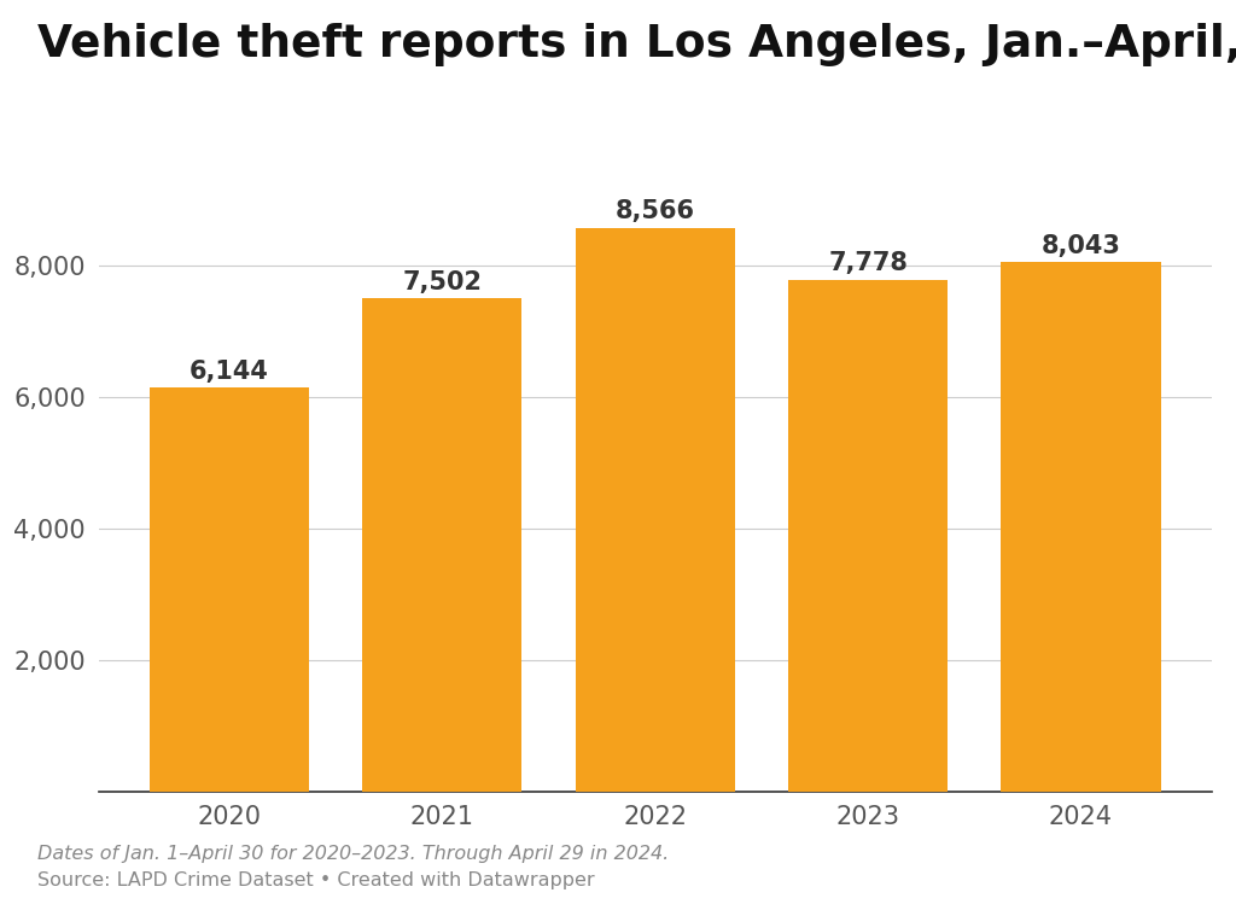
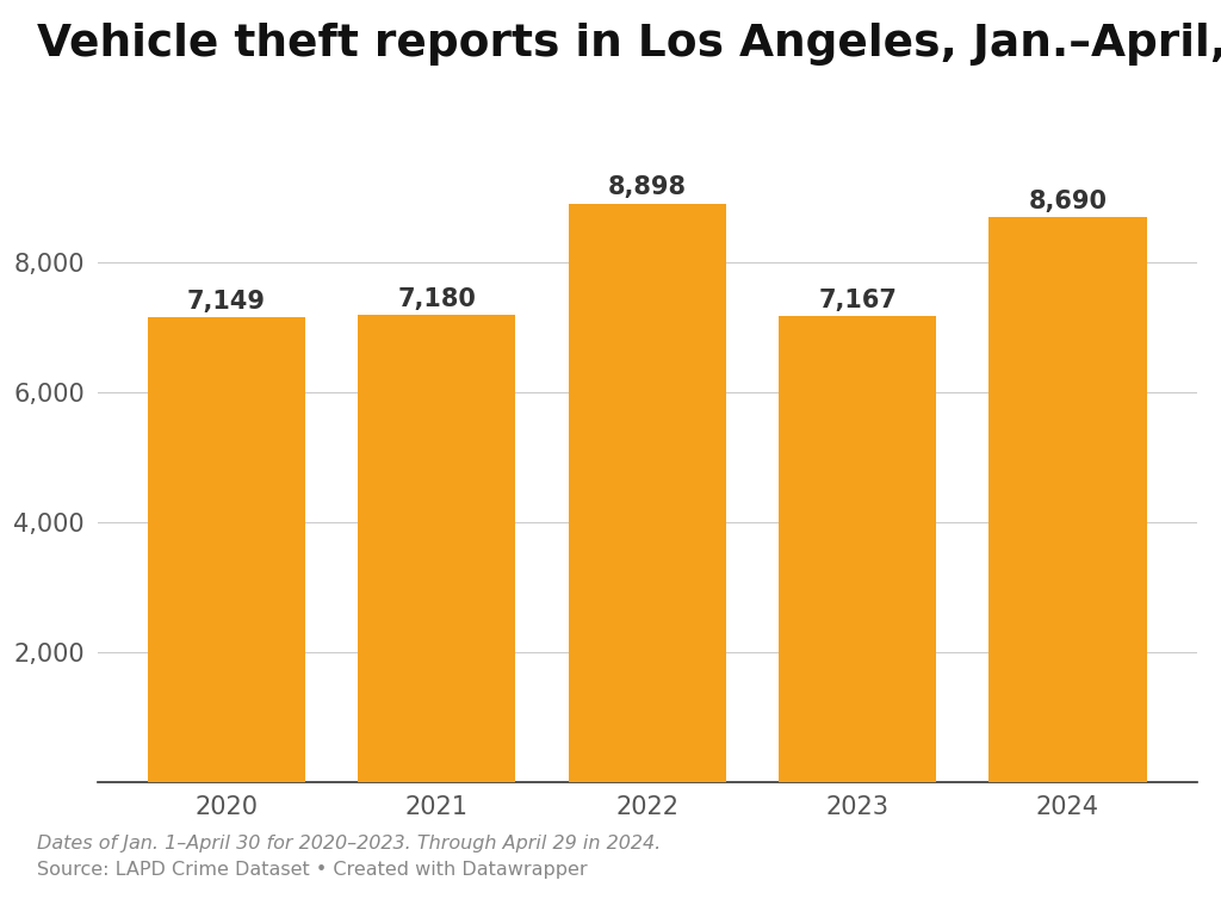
2020: 6,144 -> 7,149
2021: 7,502 -> 7,180
2022: 8,566 -> 8,898
2023: 7,778 -> 7,167
2024: 8,043 -> 8,690
